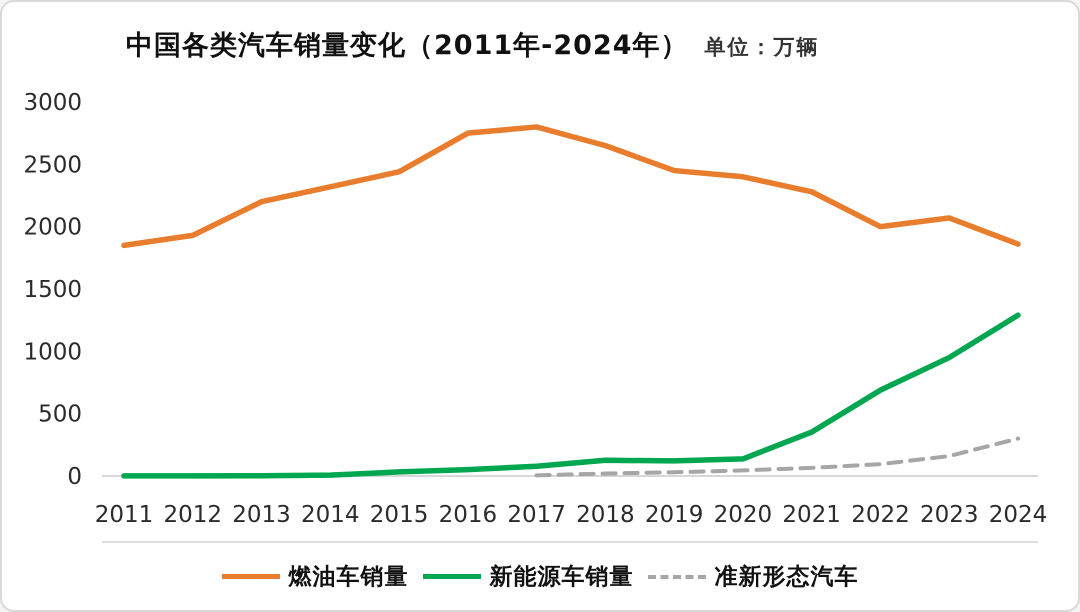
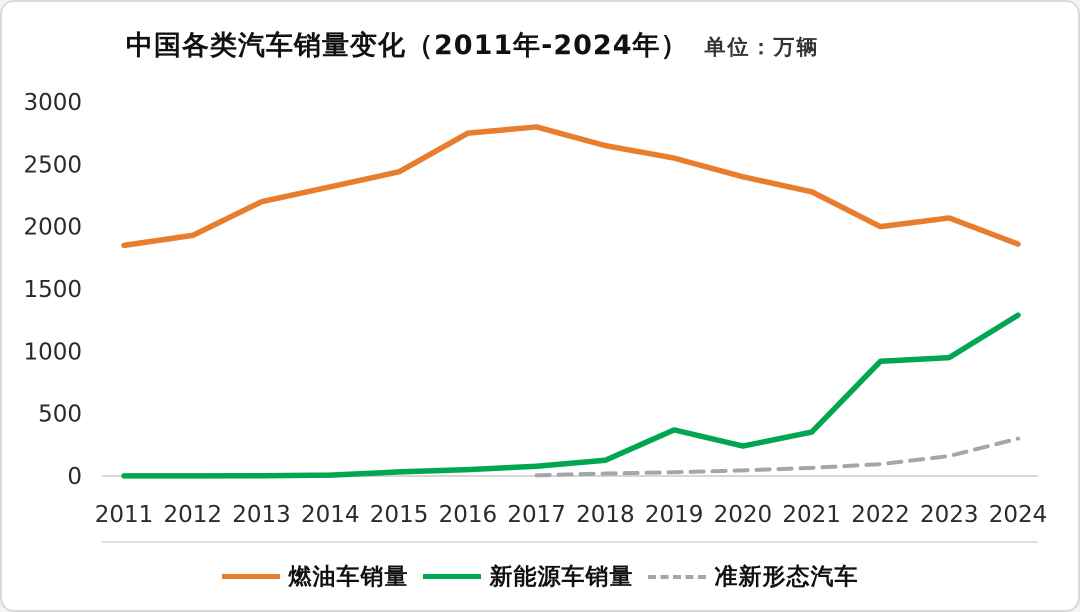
燃油车销量/2019: 2450 -> 2550
新能源车销量/2019: 120 -> 370
新能源车销量/2020: 140 -> 240
新能源车销量/2022: 690 -> 920
